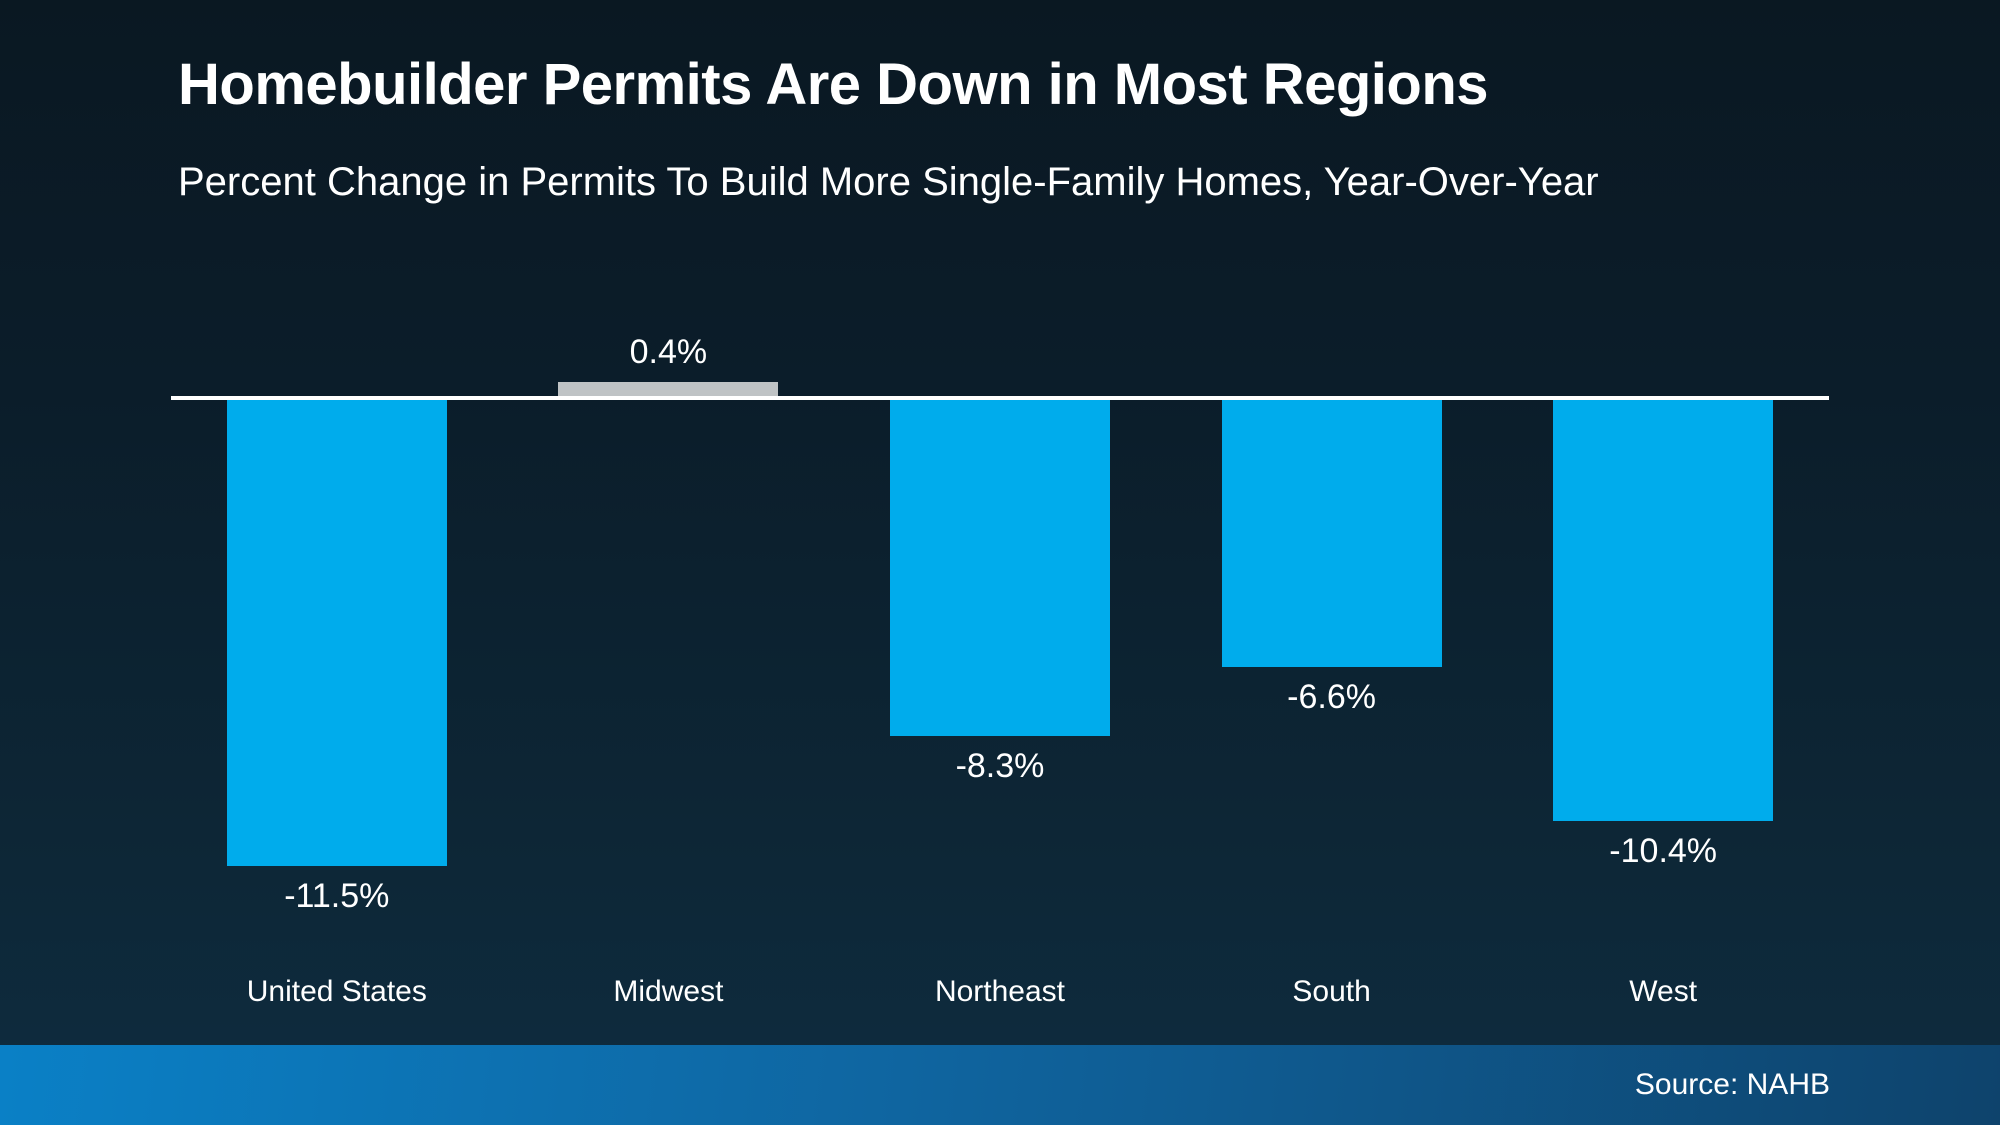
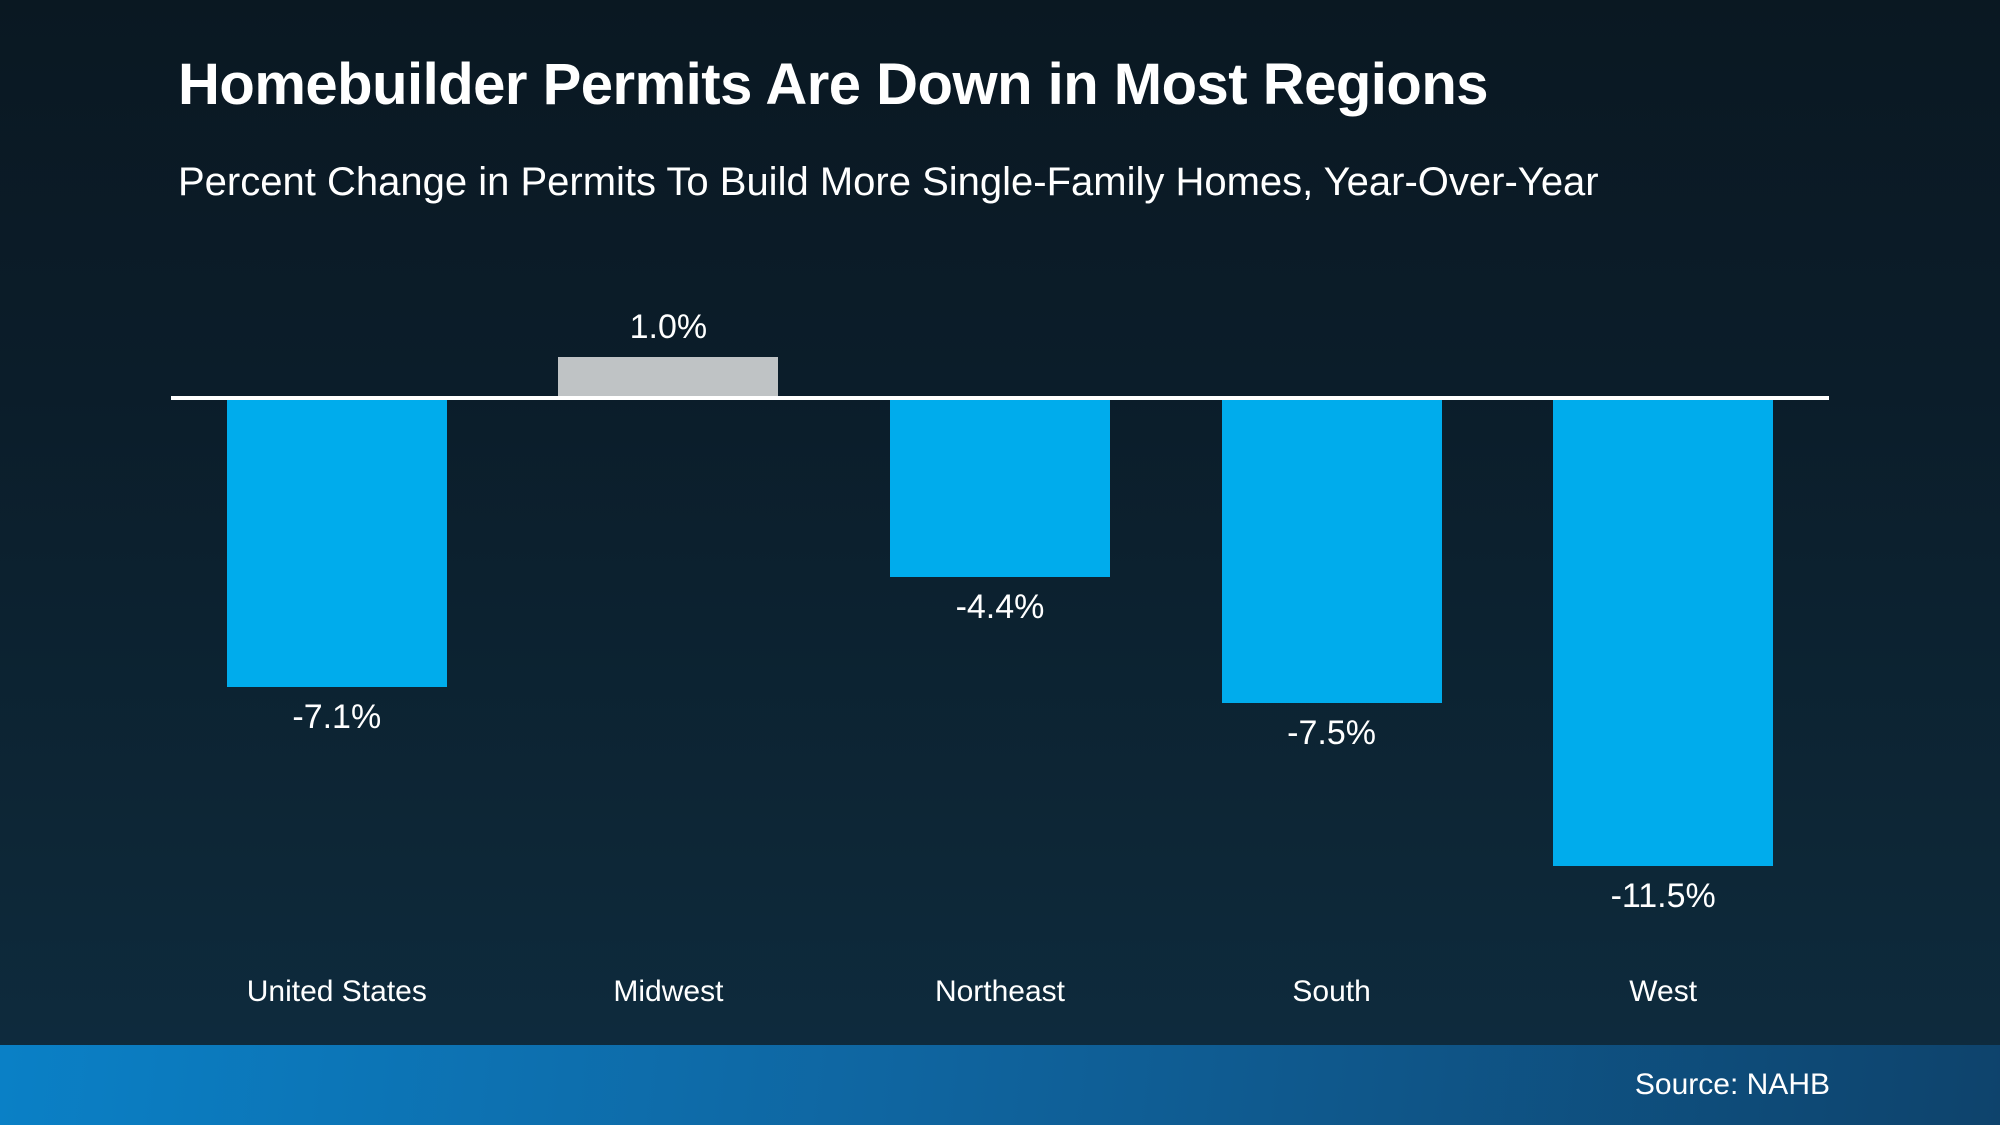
United States: -11.5% -> -7.1%
Midwest: 0.4% -> 1.0%
Northeast: -8.3% -> -4.4%
South: -6.6% -> -7.5%
West: -10.4% -> -11.5%
